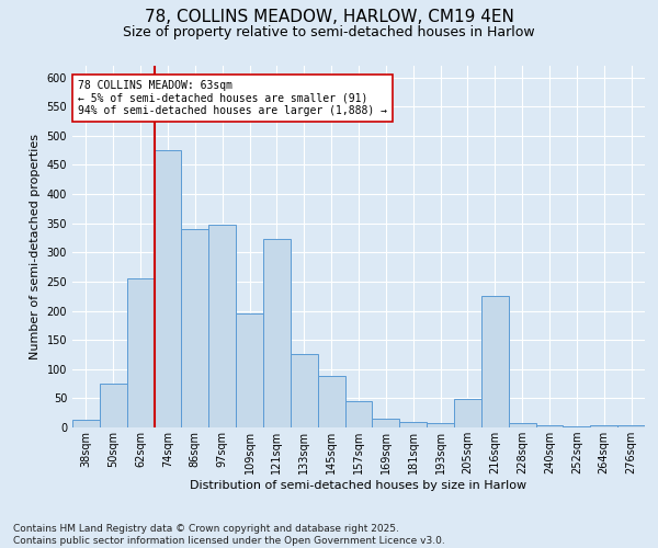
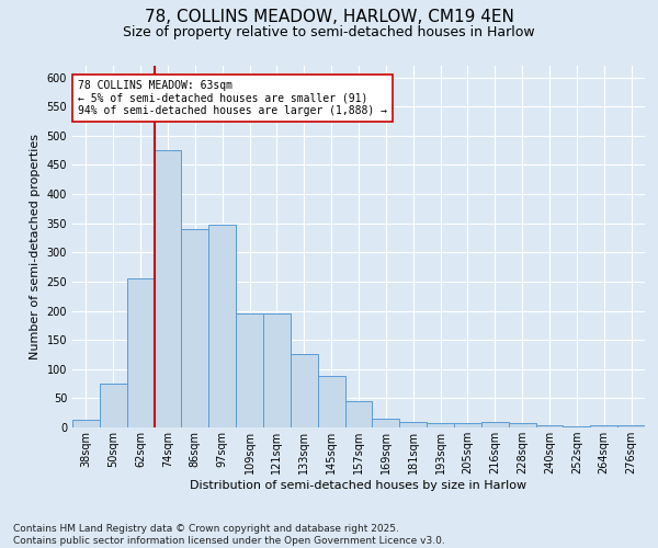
121sqm: 324 -> 196
205sqm: 48 -> 8
216sqm: 226 -> 10
